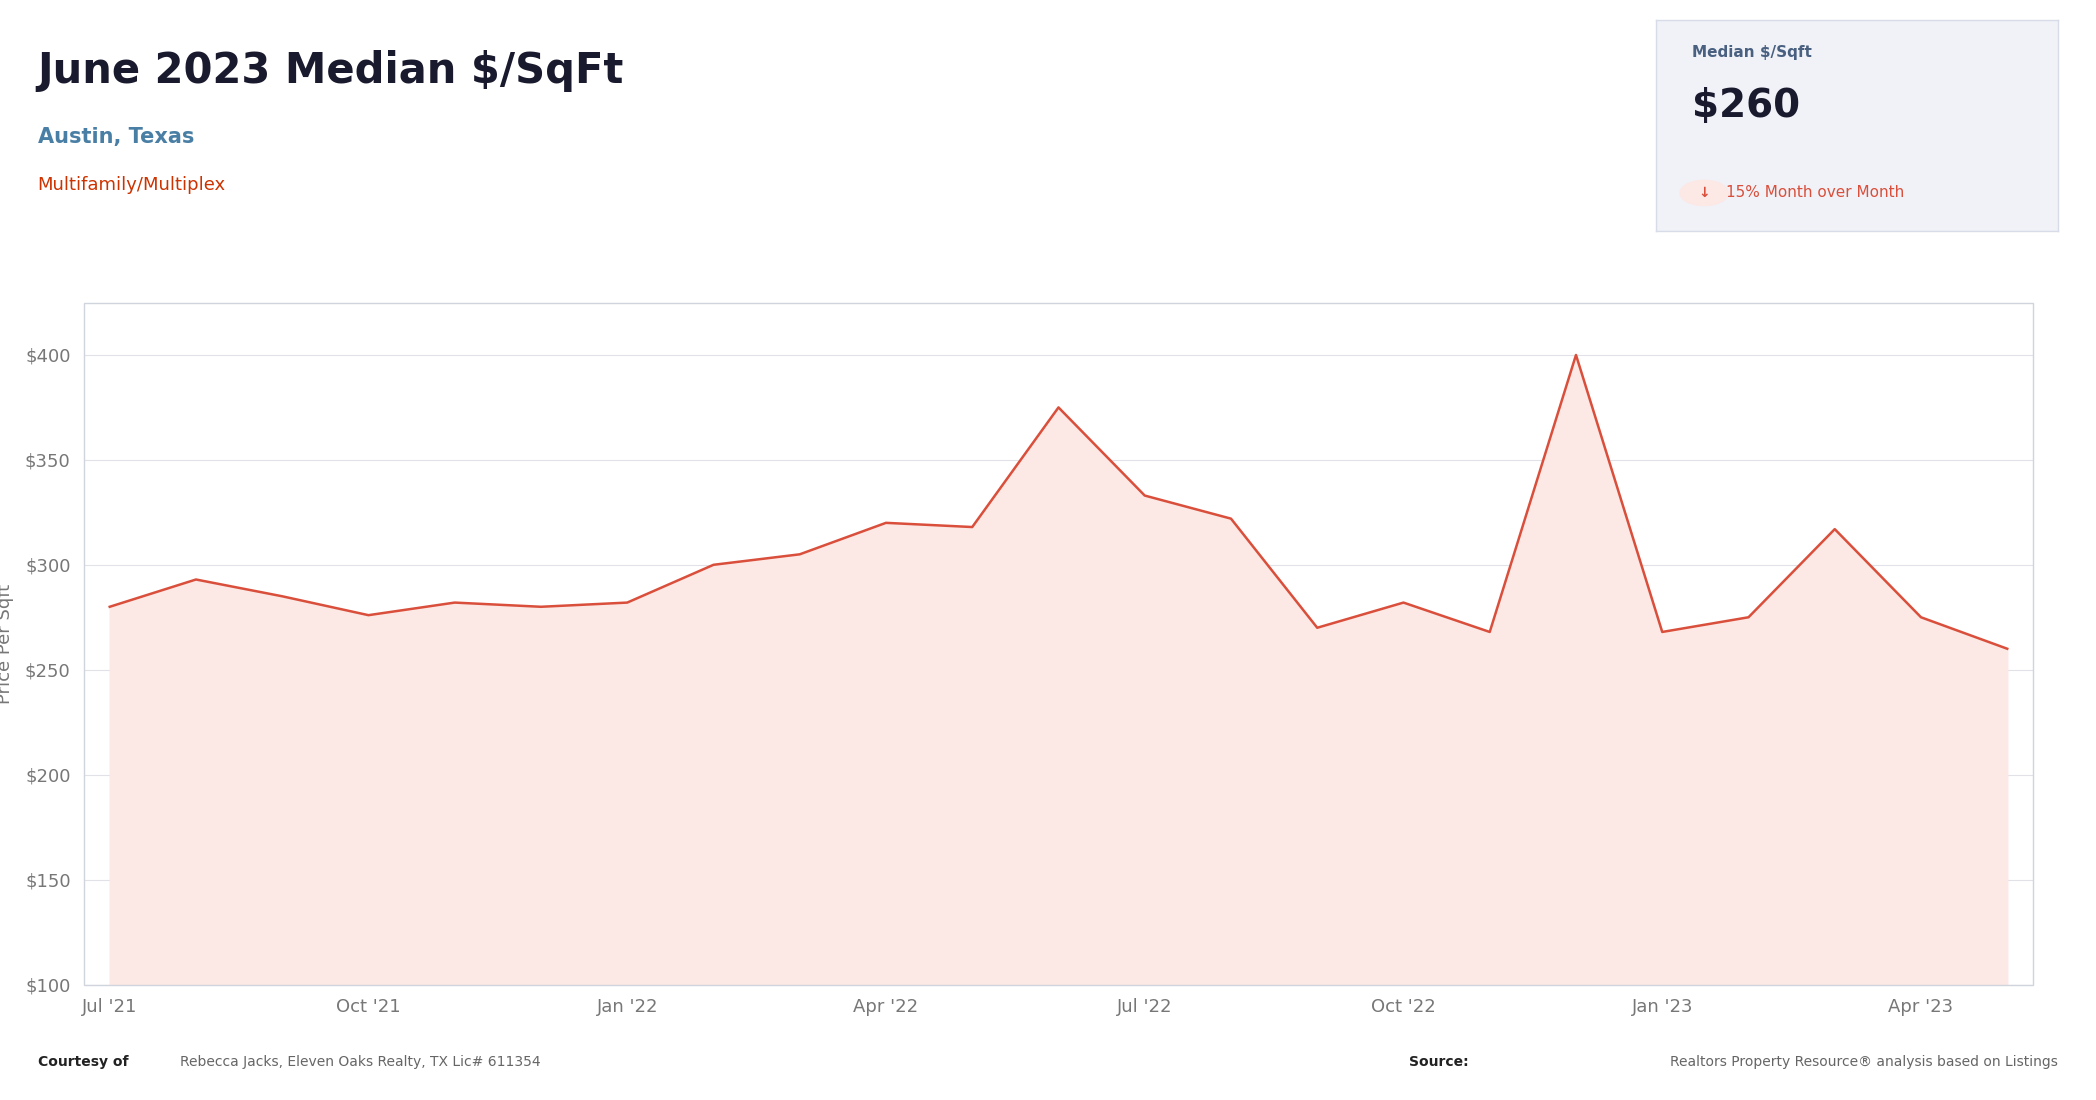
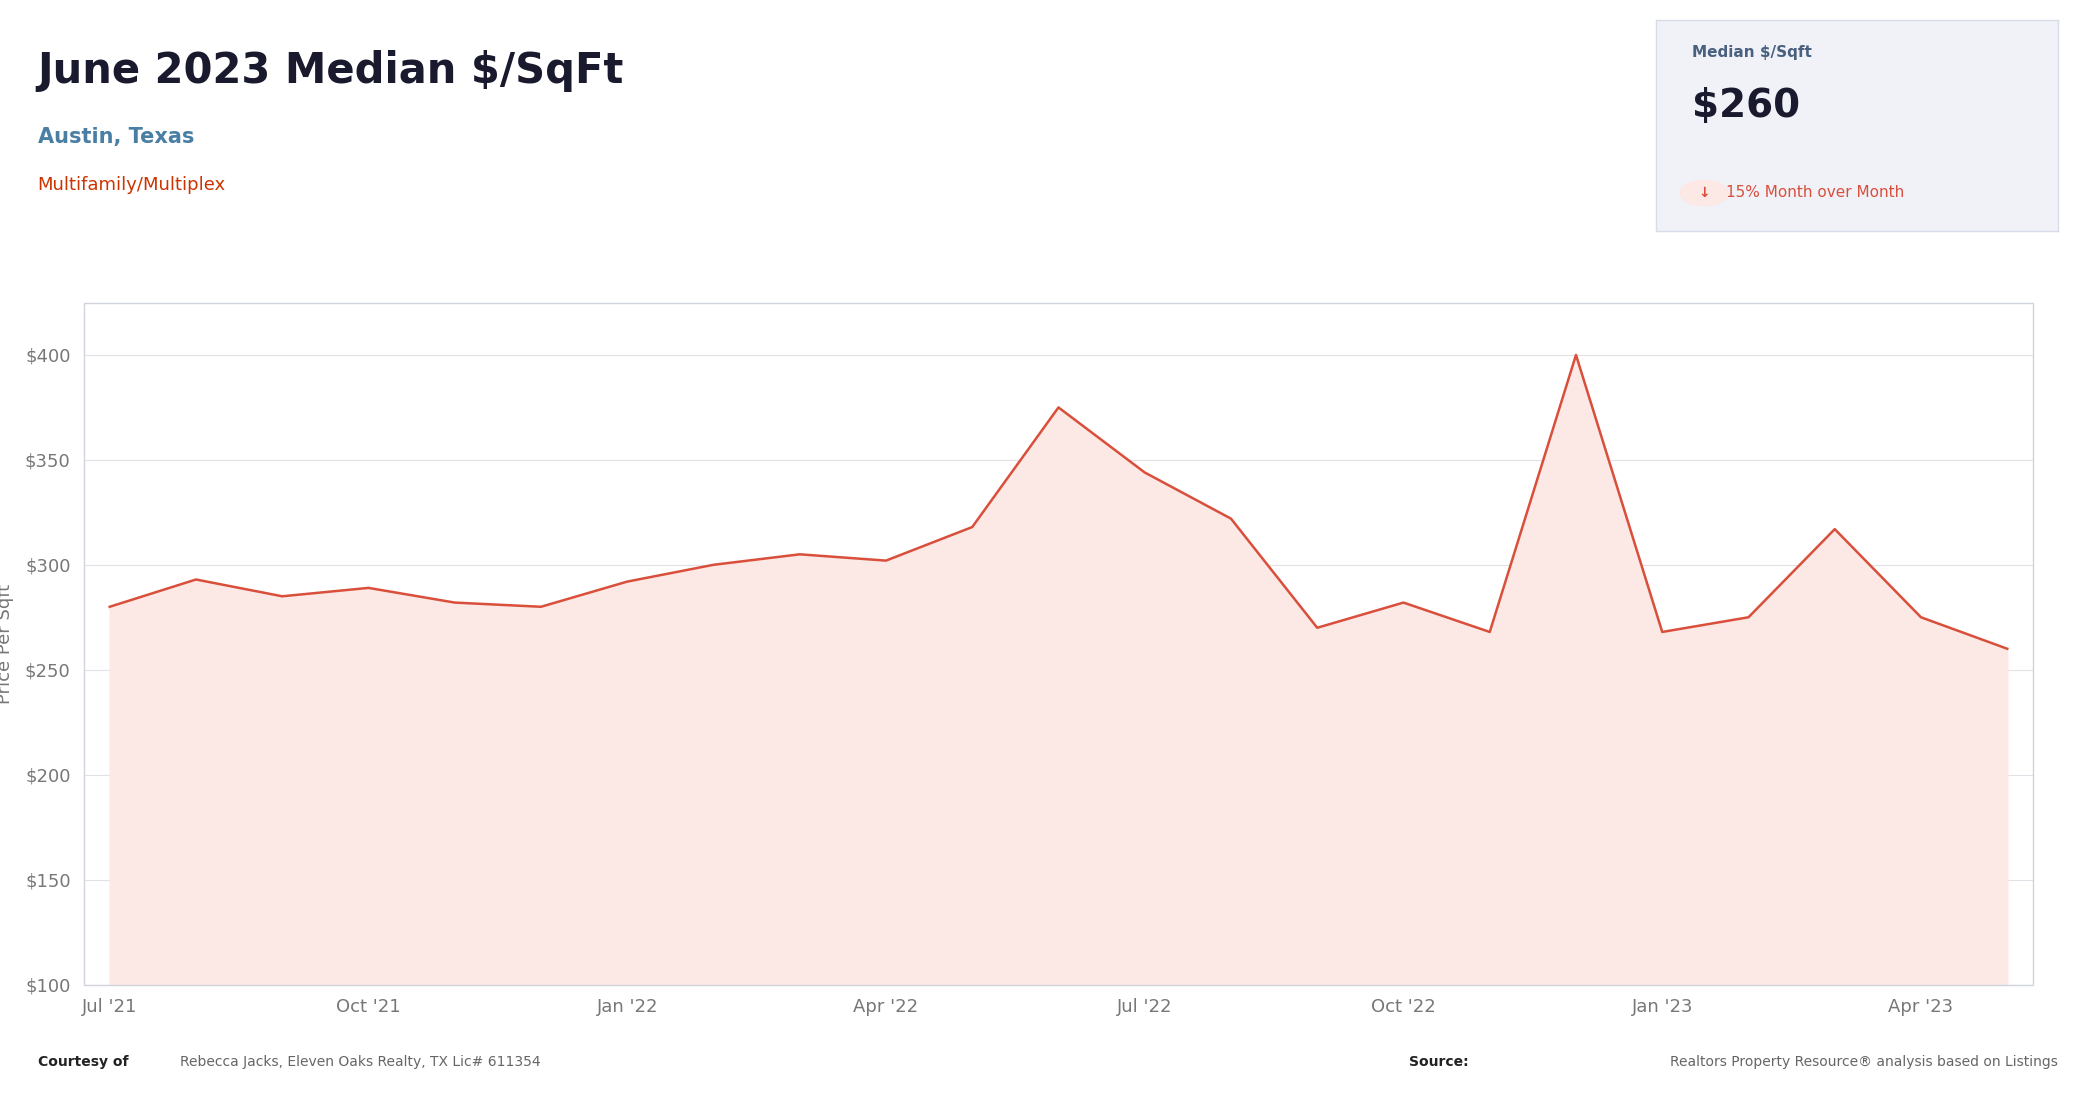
Oct '21: $276 -> $289
Jan '22: $282 -> $292
Apr '22: $320 -> $302
Jul '22: $333 -> $344
